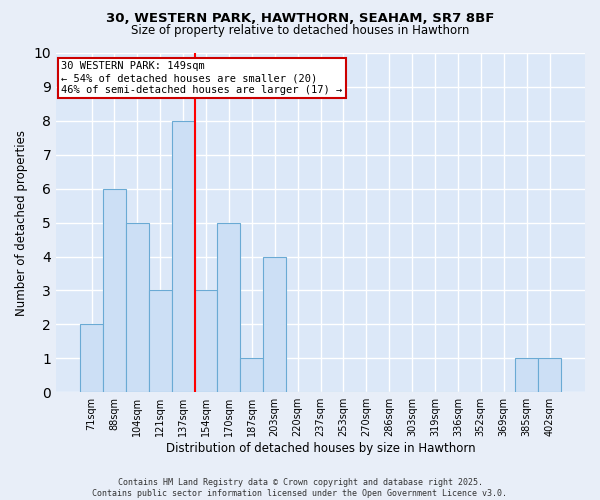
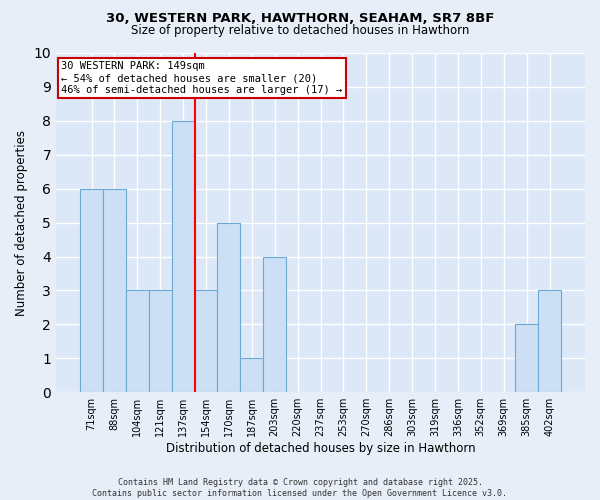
71sqm: 2 -> 6
104sqm: 5 -> 3
385sqm: 1 -> 2
402sqm: 1 -> 3
